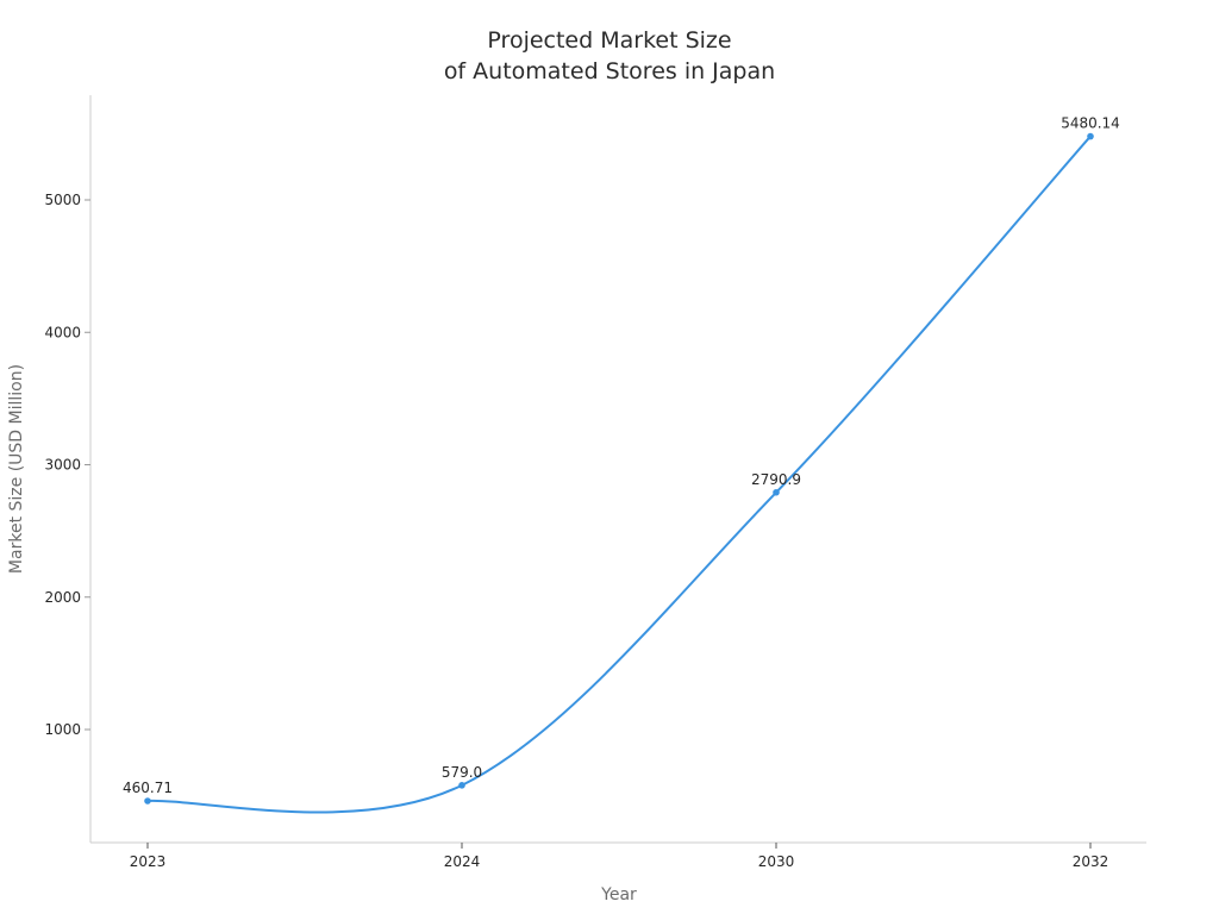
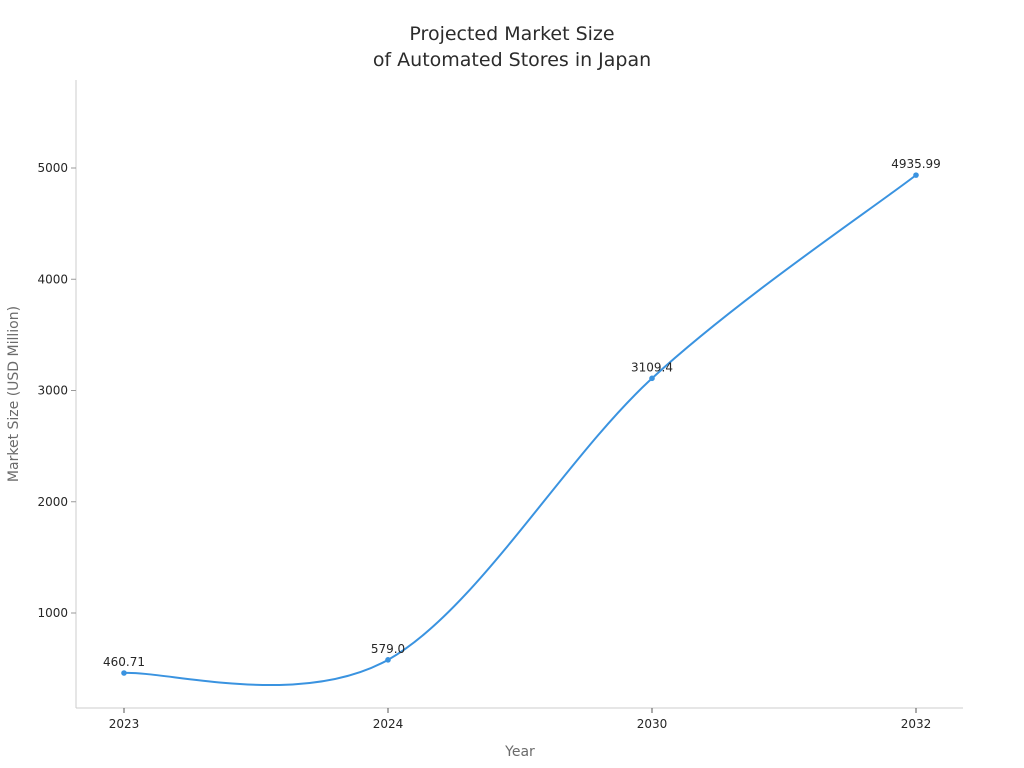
2030: 2790.9 -> 3109.4
2032: 5480.14 -> 4935.99
